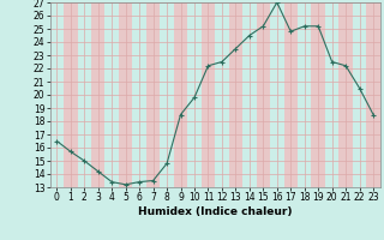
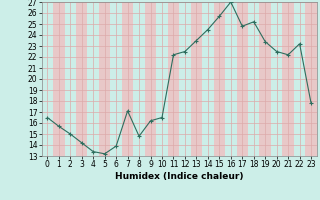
6: 13.4 -> 13.9
7: 13.5 -> 17.1
9: 18.5 -> 16.2
10: 19.8 -> 16.5
15: 25.2 -> 25.7
19: 25.2 -> 23.4
22: 20.5 -> 23.2
23: 18.5 -> 17.8
